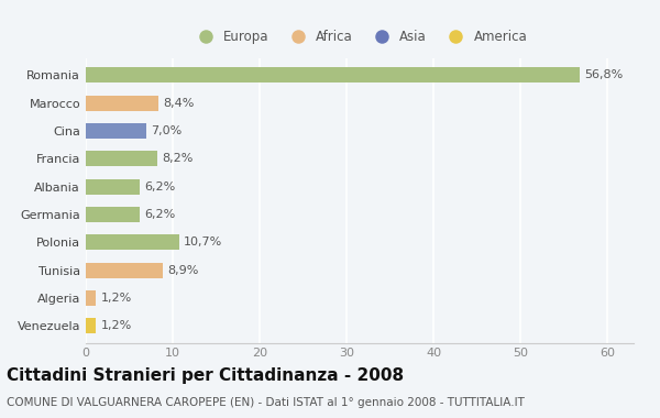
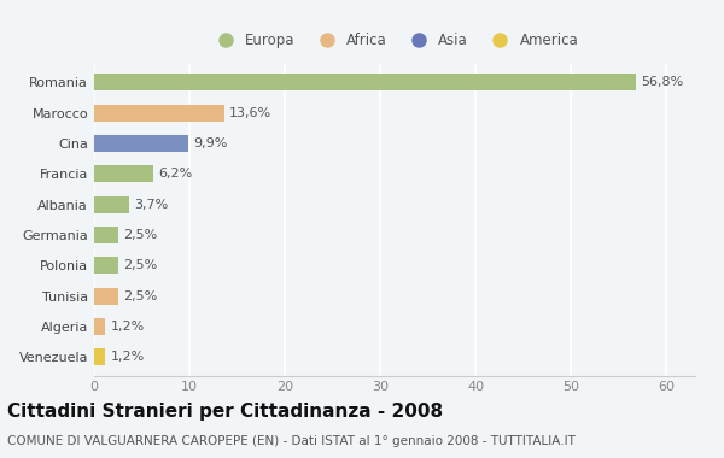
Marocco: 8,4% -> 13,6%
Cina: 7,0% -> 9,9%
Francia: 8,2% -> 6,2%
Albania: 6,2% -> 3,7%
Germania: 6,2% -> 2,5%
Polonia: 10,7% -> 2,5%
Tunisia: 8,9% -> 2,5%
